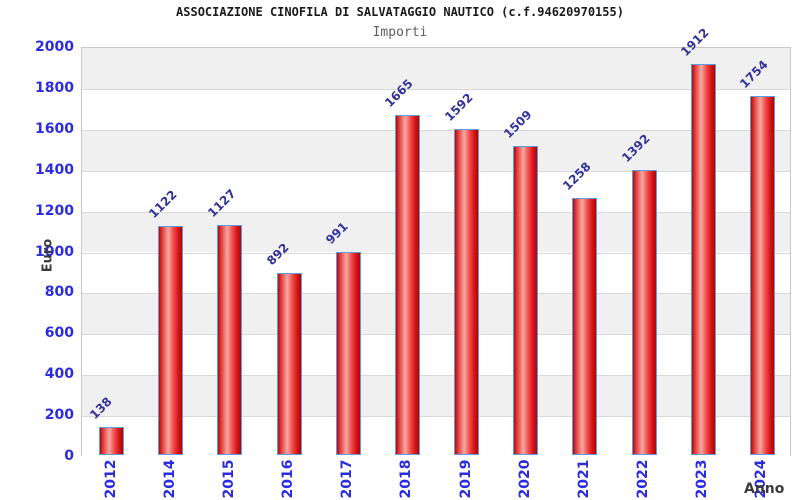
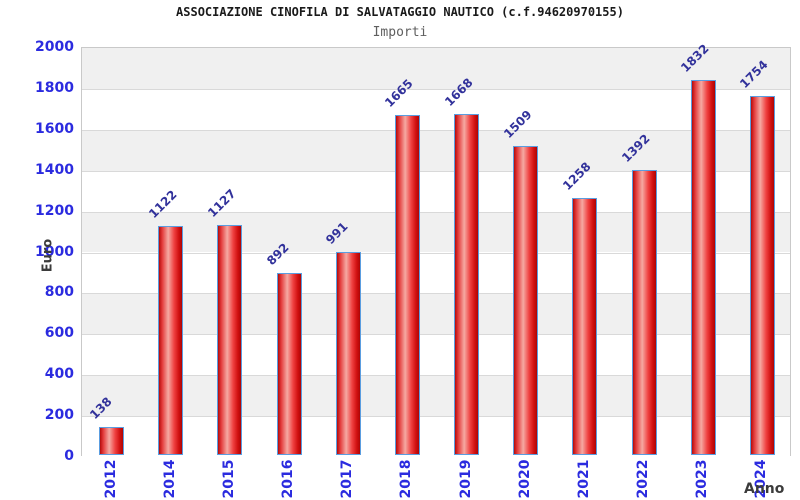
2019: 1592 -> 1668
2023: 1912 -> 1832
